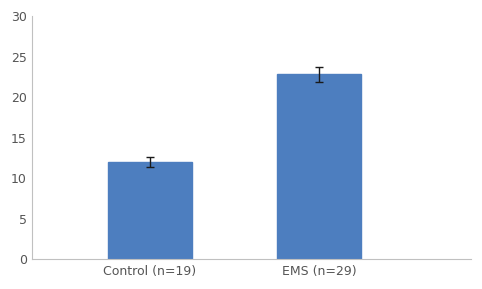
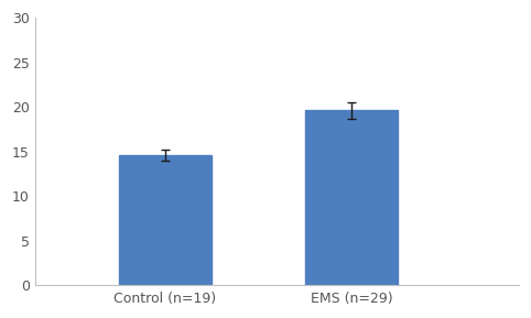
Control (n=19): 12.0 -> 14.6
EMS (n=29): 22.8 -> 19.6
